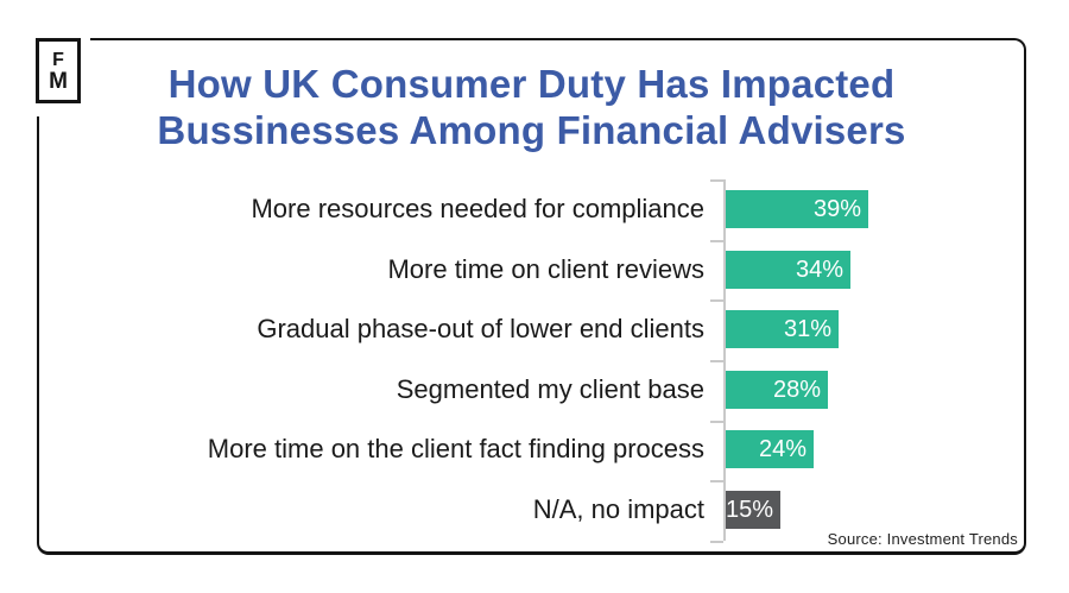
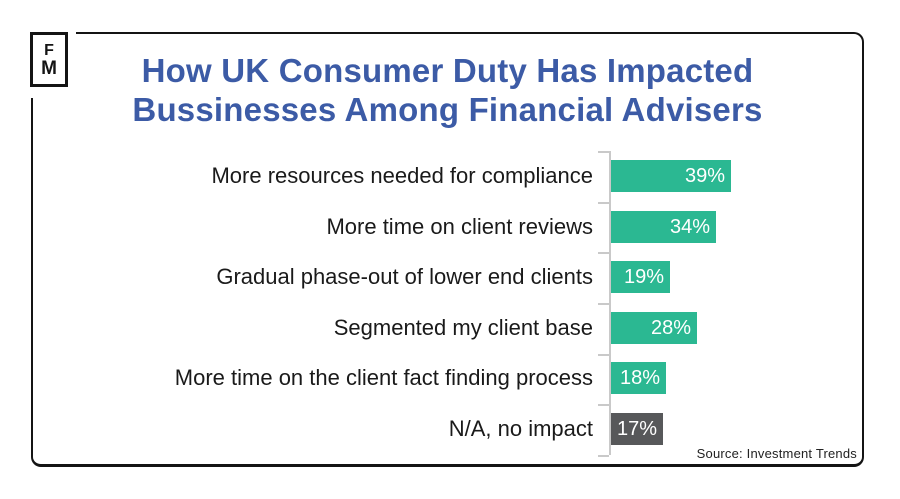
Gradual phase-out of lower end clients: 31% -> 19%
More time on the client fact finding process: 24% -> 18%
N/A, no impact: 15% -> 17%
